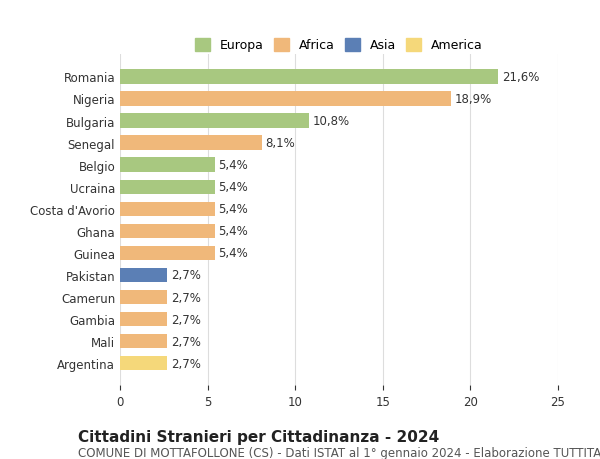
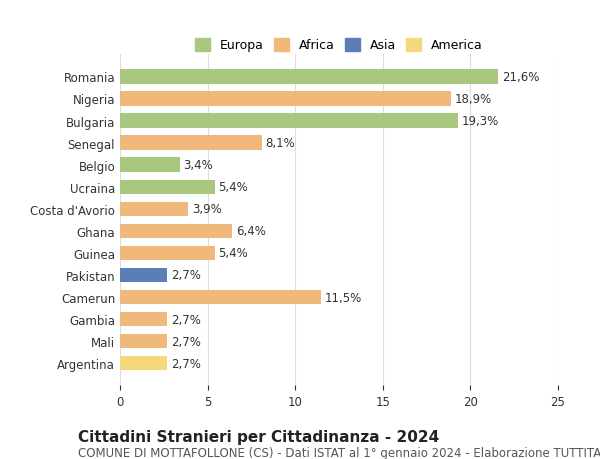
Bulgaria: 10,8% -> 19,3%
Belgio: 5,4% -> 3,4%
Costa d'Avorio: 5,4% -> 3,9%
Ghana: 5,4% -> 6,4%
Camerun: 2,7% -> 11,5%
